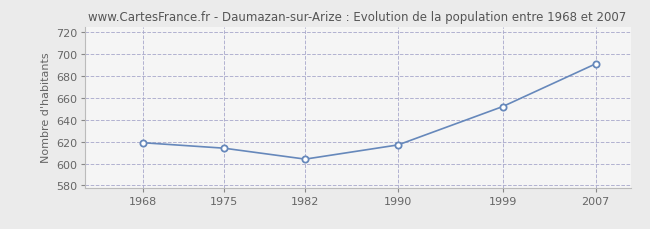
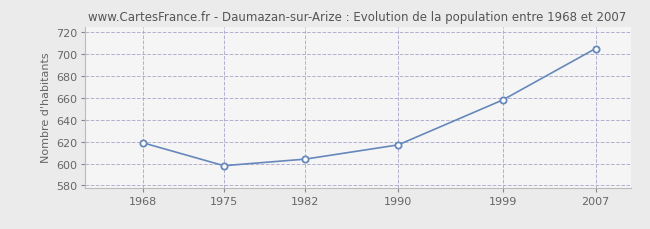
1975: 614 -> 598
1999: 652 -> 658
2007: 691 -> 705
